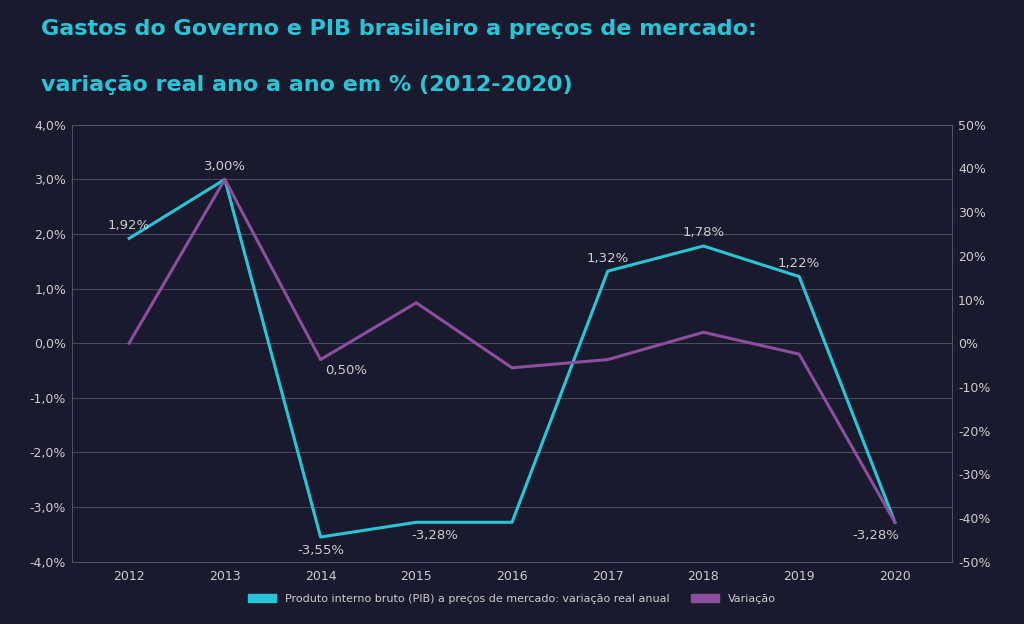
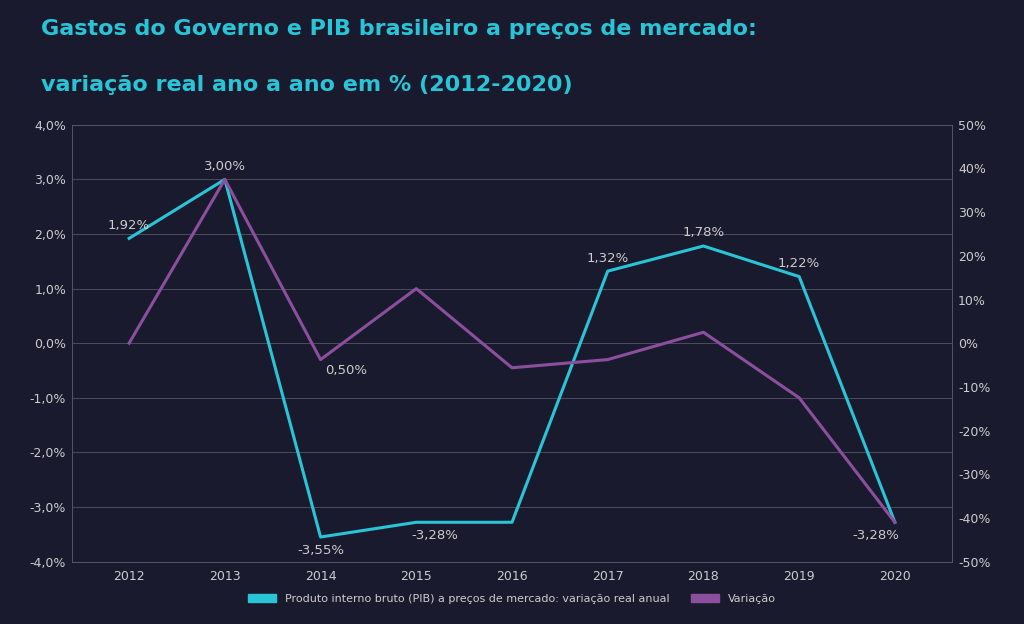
Variação/2015: 0,74% -> 1,00%
Variação/2019: -0,20% -> -1,00%
